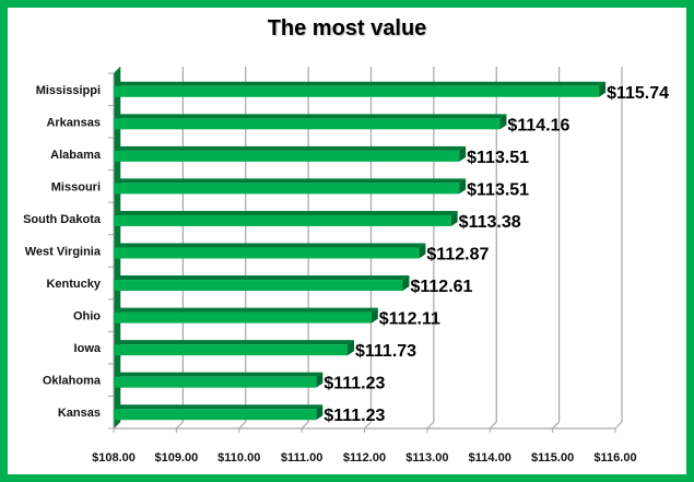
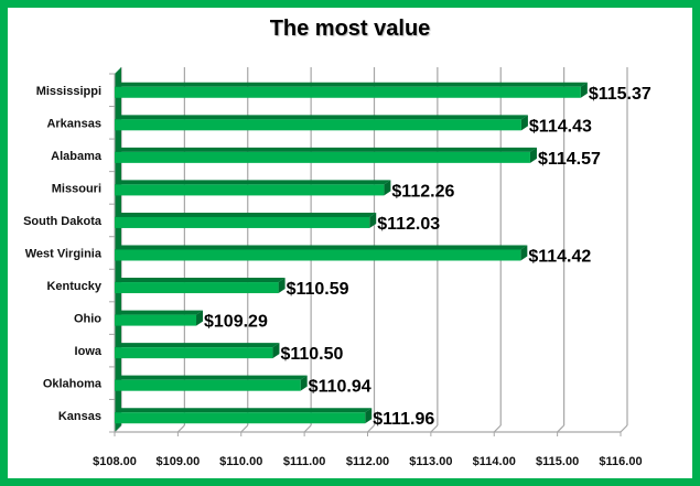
Mississippi: $115.74 -> $115.37
Arkansas: $114.16 -> $114.43
Alabama: $113.51 -> $114.57
Missouri: $113.51 -> $112.26
South Dakota: $113.38 -> $112.03
West Virginia: $112.87 -> $114.42
Kentucky: $112.61 -> $110.59
Ohio: $112.11 -> $109.29
Iowa: $111.73 -> $110.50
Oklahoma: $111.23 -> $110.94
Kansas: $111.23 -> $111.96
